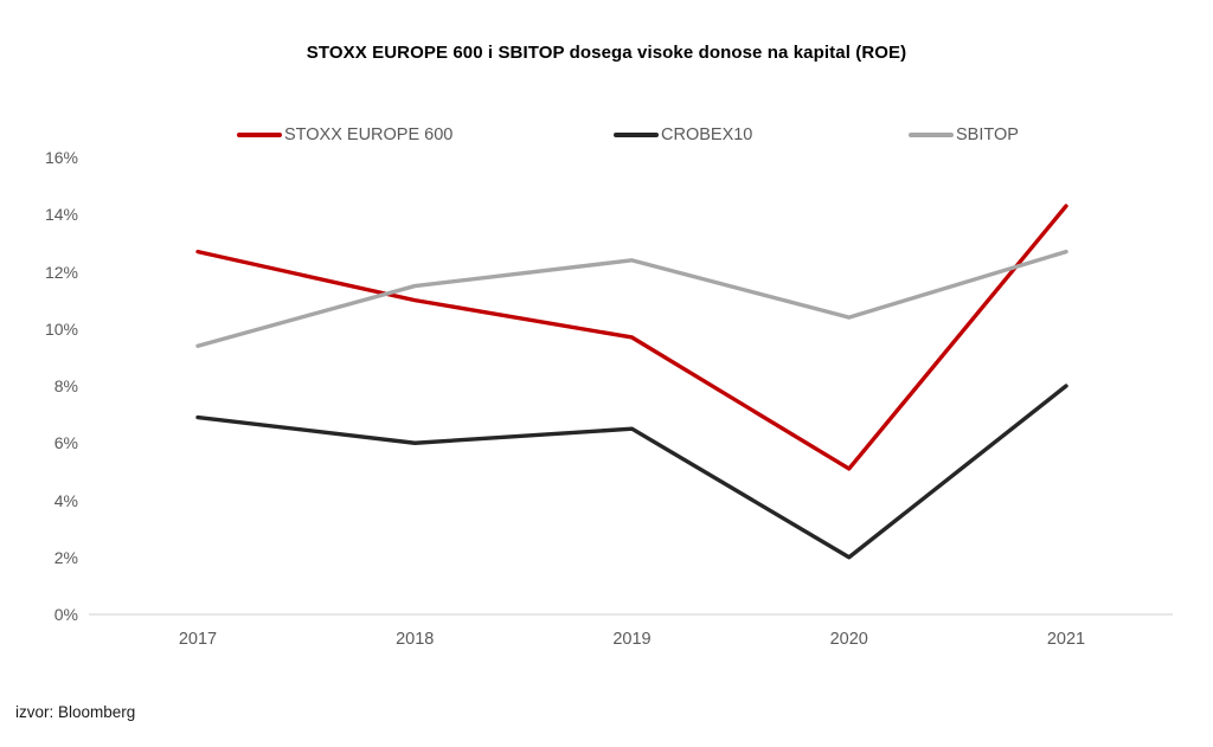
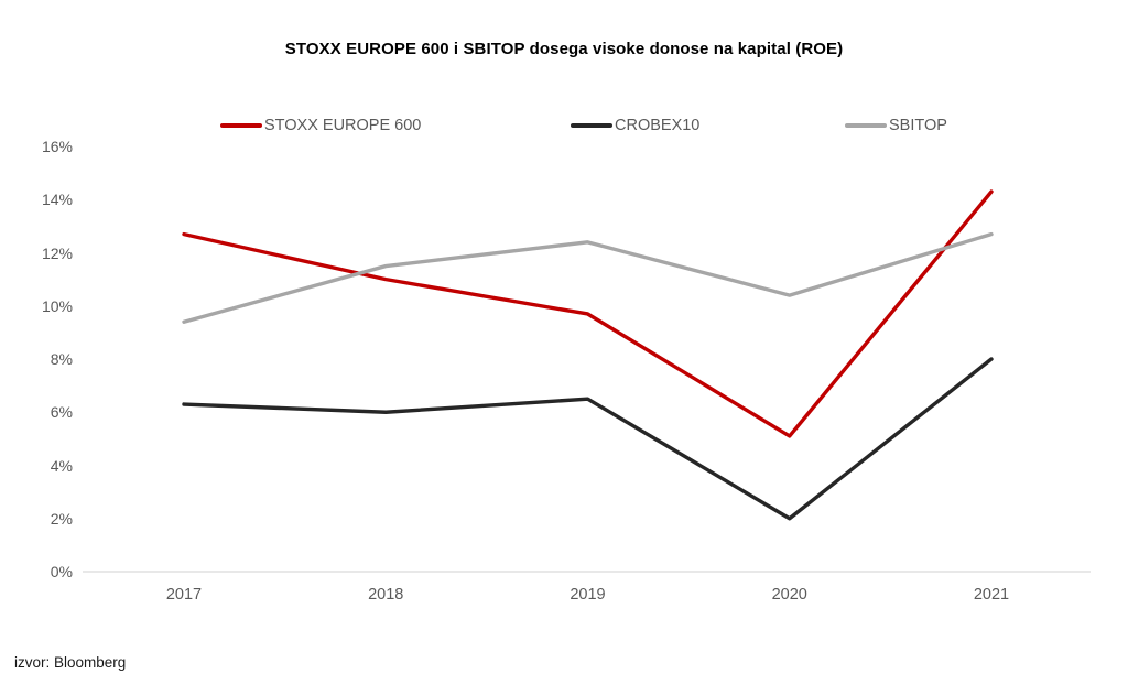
CROBEX10/2017: 6.9% -> 6.3%
